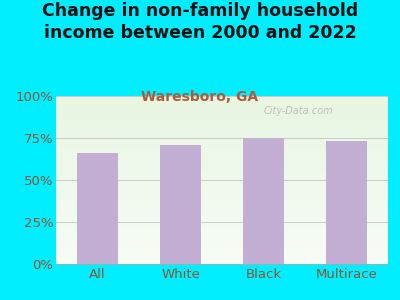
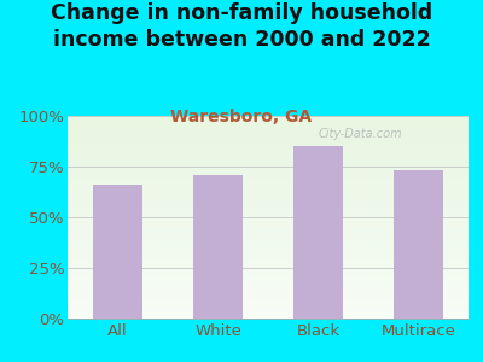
Black: 75% -> 85%
